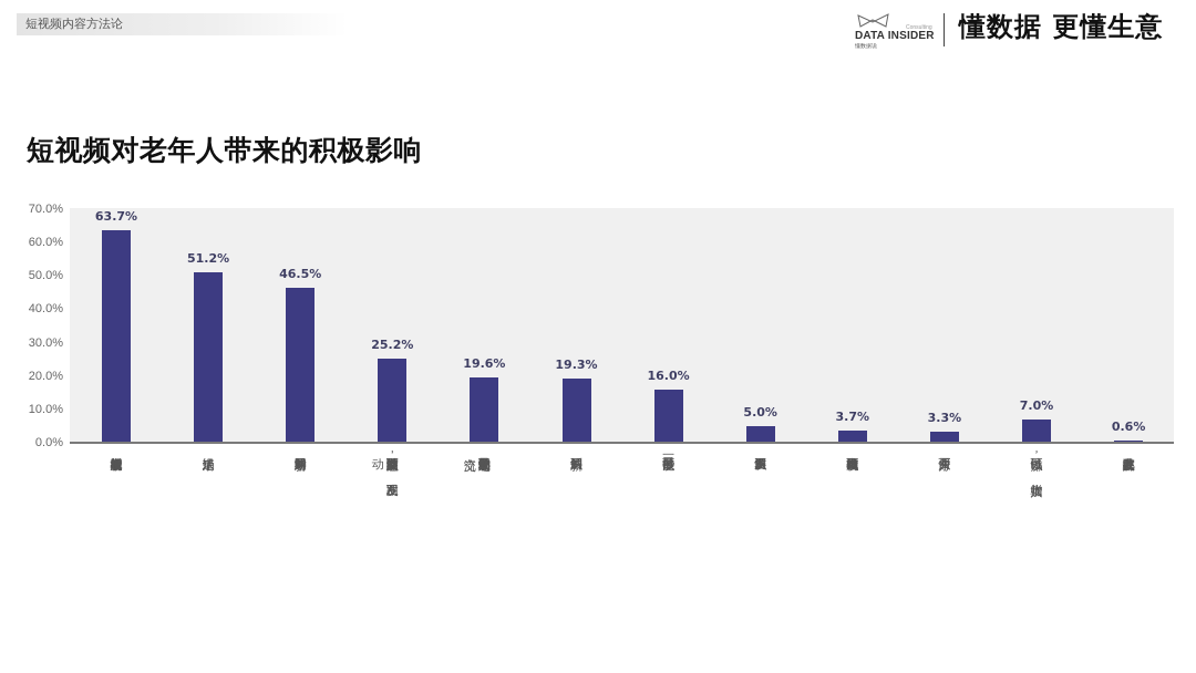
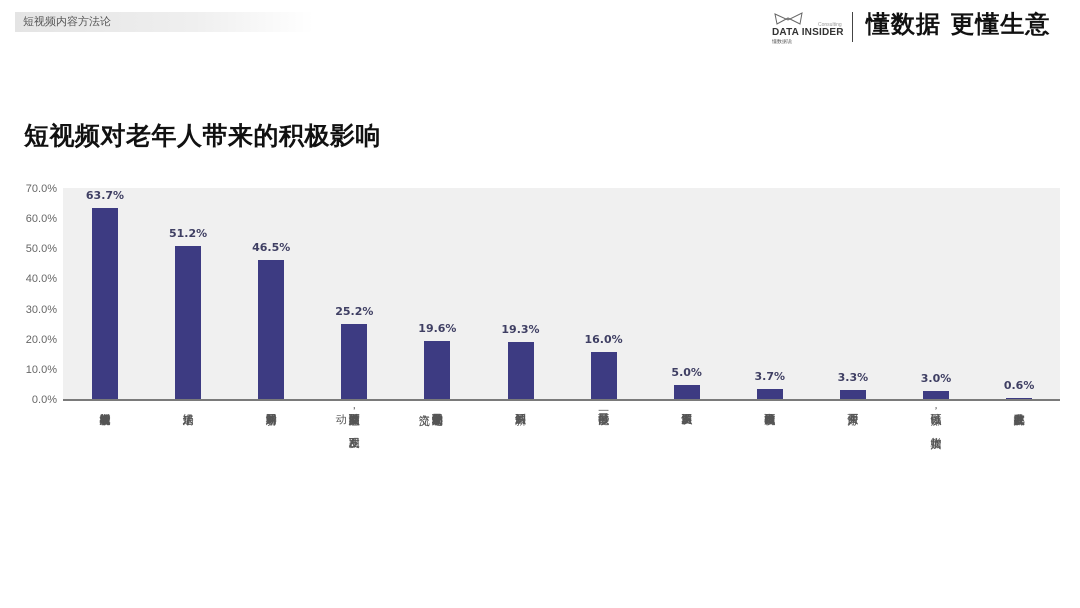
可以赚钱，增加收入: 7.0% -> 3.0%
